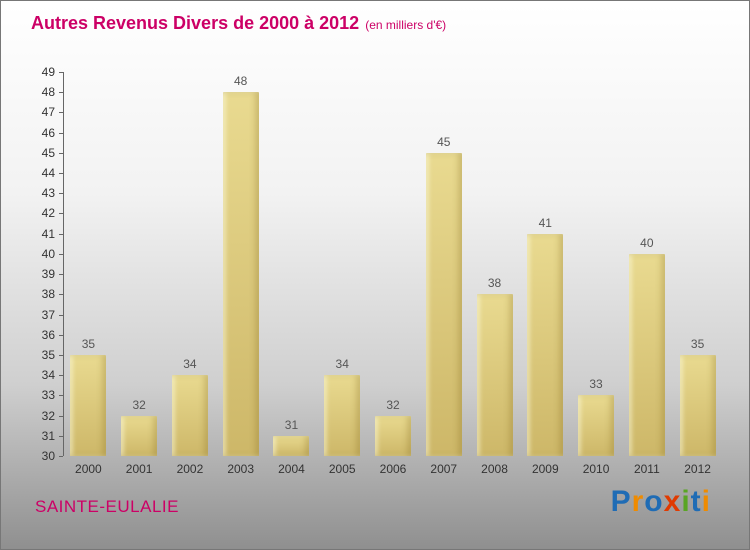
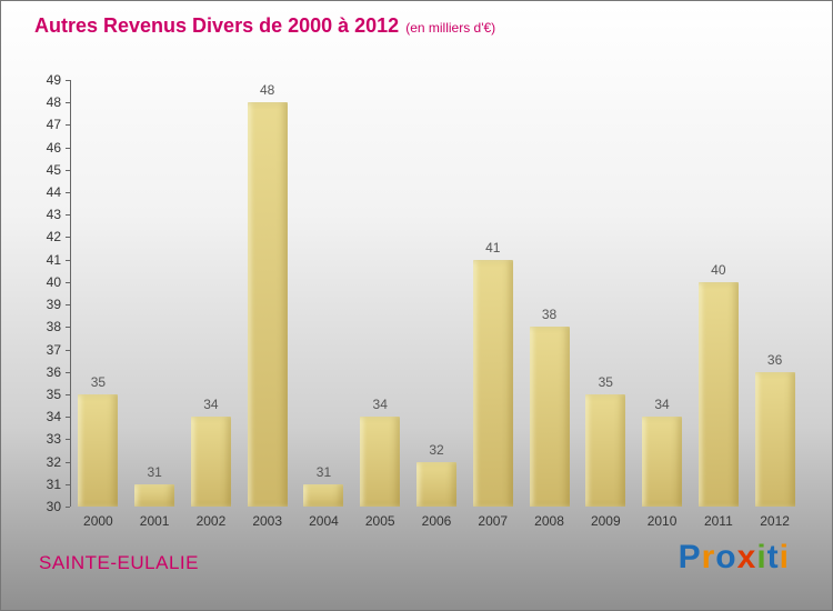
2001: 32 -> 31
2007: 45 -> 41
2009: 41 -> 35
2010: 33 -> 34
2012: 35 -> 36
